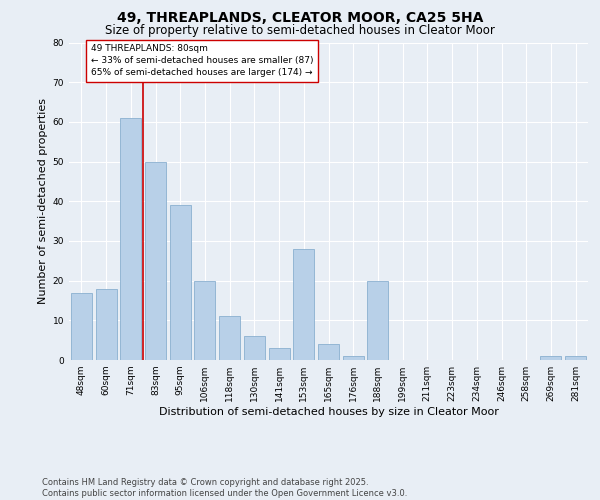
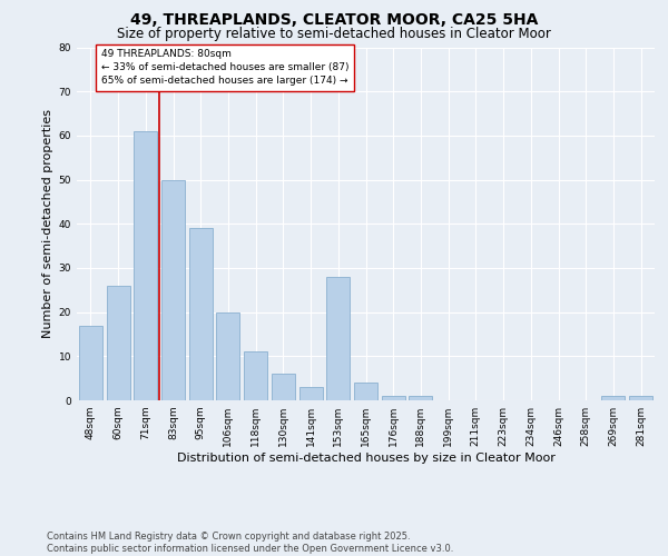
60sqm: 18 -> 26
188sqm: 20 -> 1
